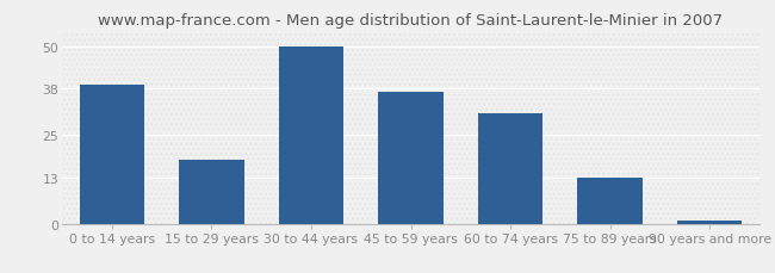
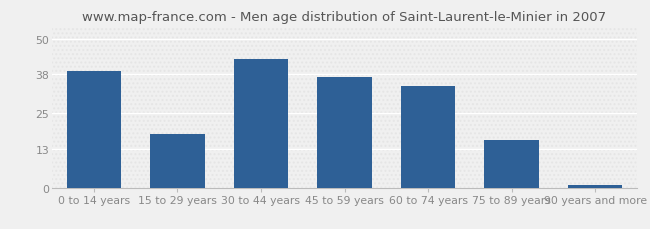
30 to 44 years: 50 -> 43
60 to 74 years: 31 -> 34
75 to 89 years: 13 -> 16
